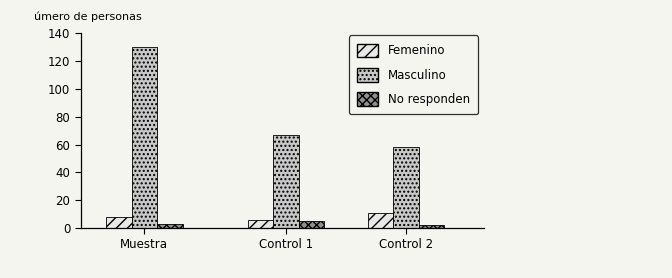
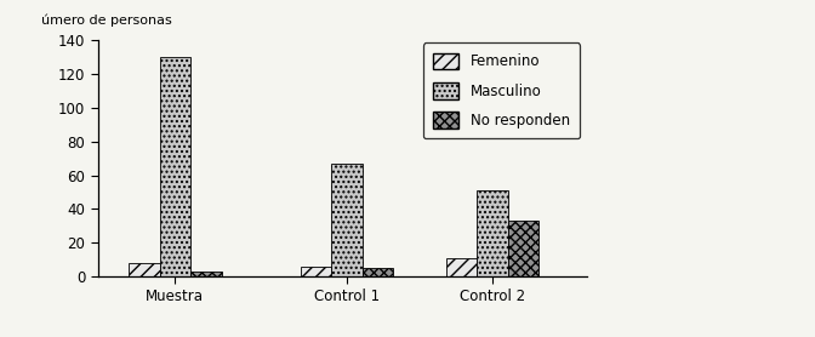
Masculino/Control 2: 58 -> 51
No responden/Control 2: 2 -> 33
